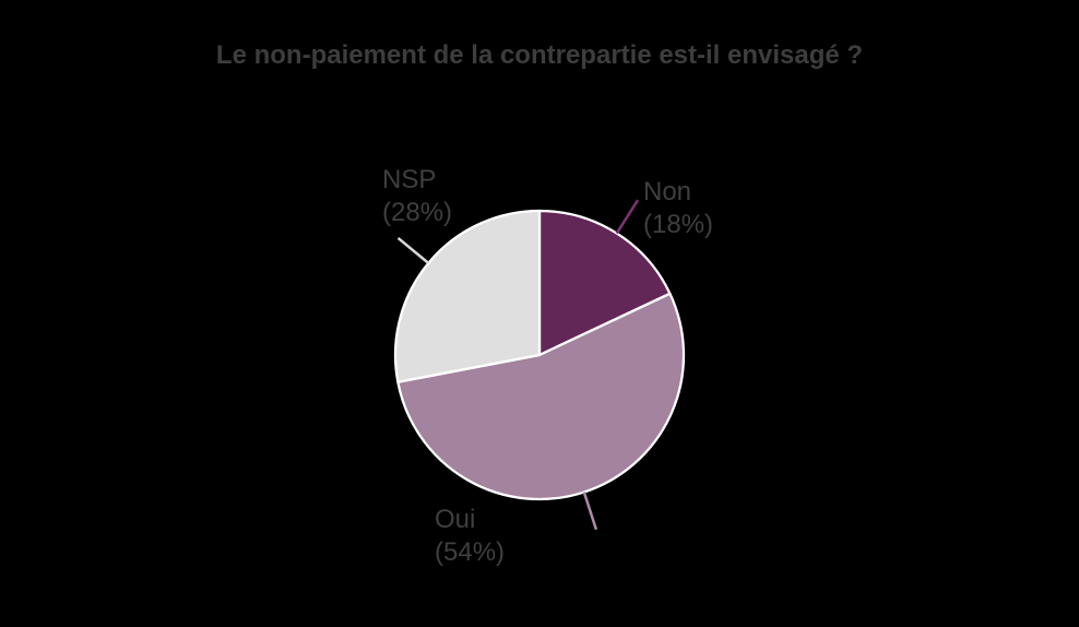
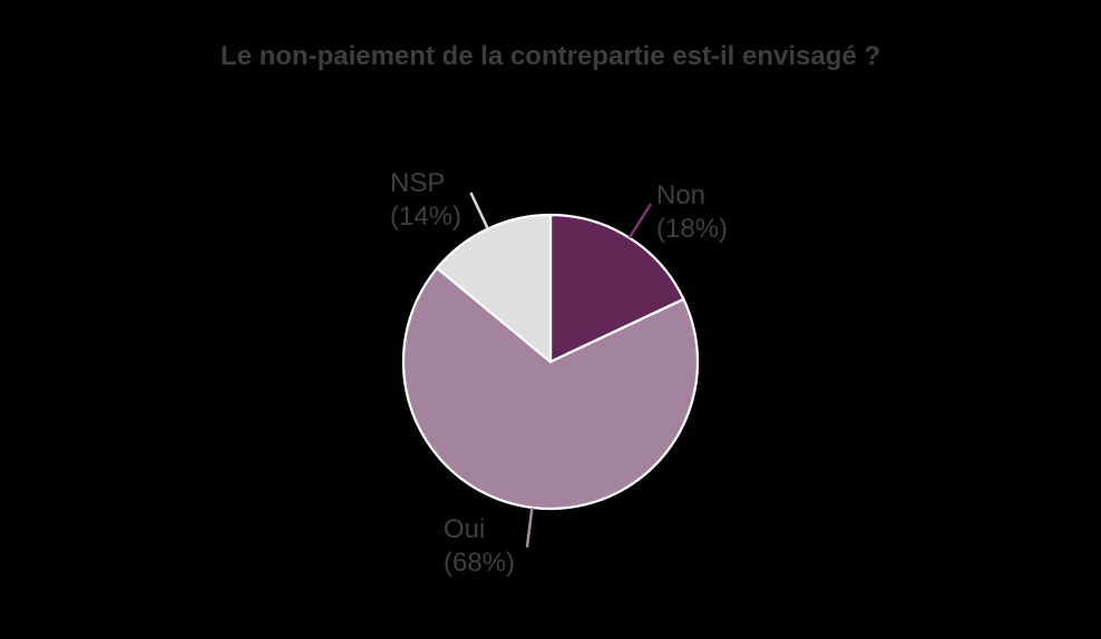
Oui: 54% -> 68%
NSP: 28% -> 14%
